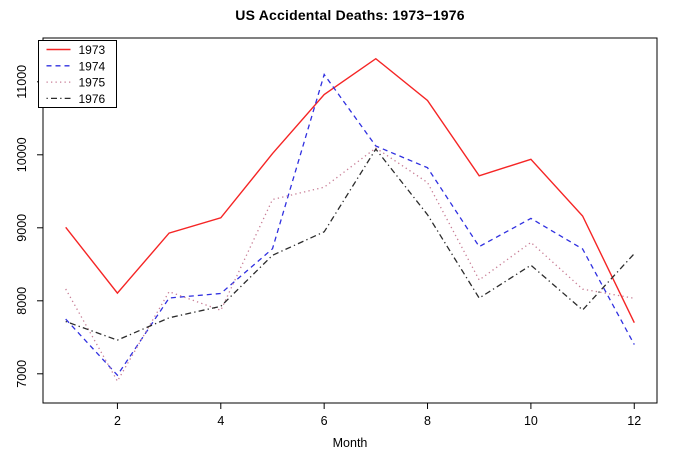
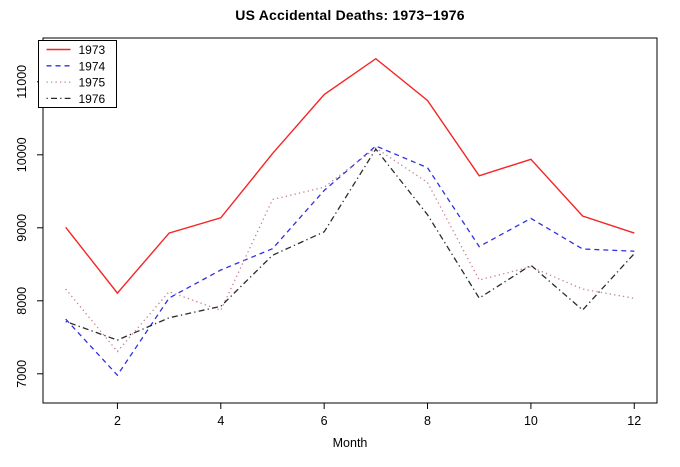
1975/2: 6900 -> 7300
1974/4: 8100 -> 8400
1974/6: 11100 -> 9500
1975/10: 8800 -> 8500
1973/12: 7700 -> 8900
1974/12: 7400 -> 8700
